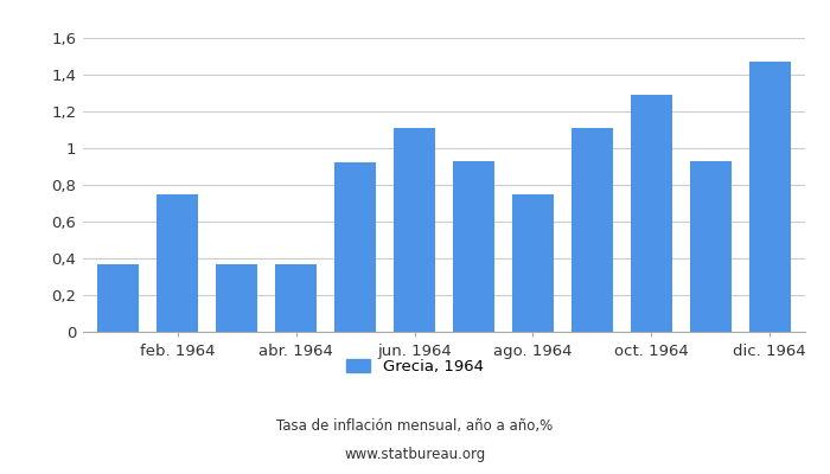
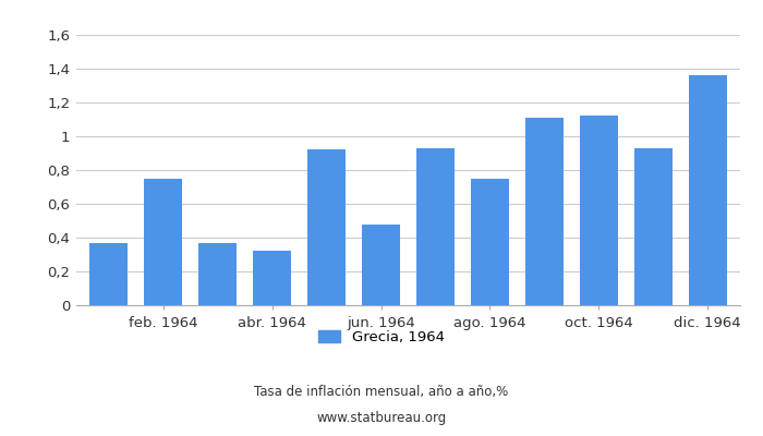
abr. 1964: 0,37 -> 0,32
jun. 1964: 1,11 -> 0,48
oct. 1964: 1,29 -> 1,12
dic. 1964: 1,47 -> 1,36
